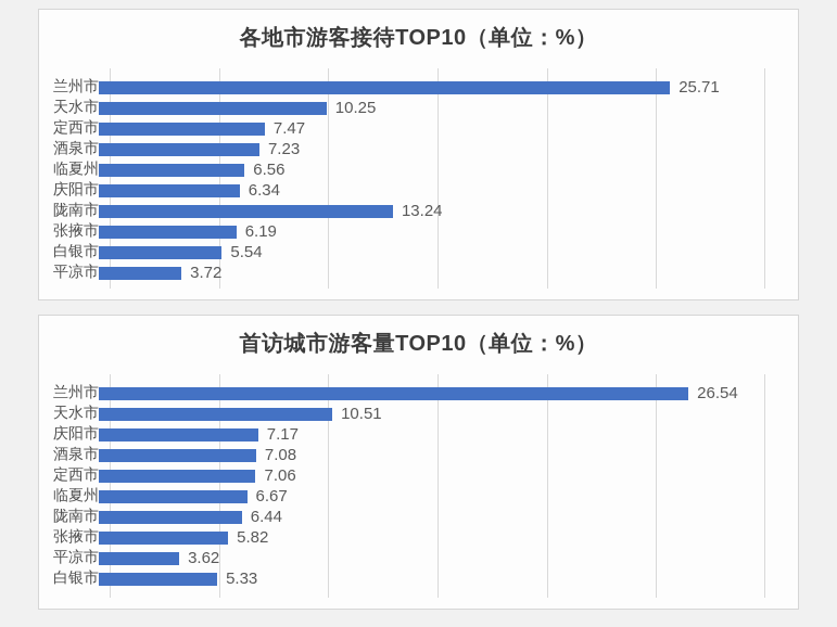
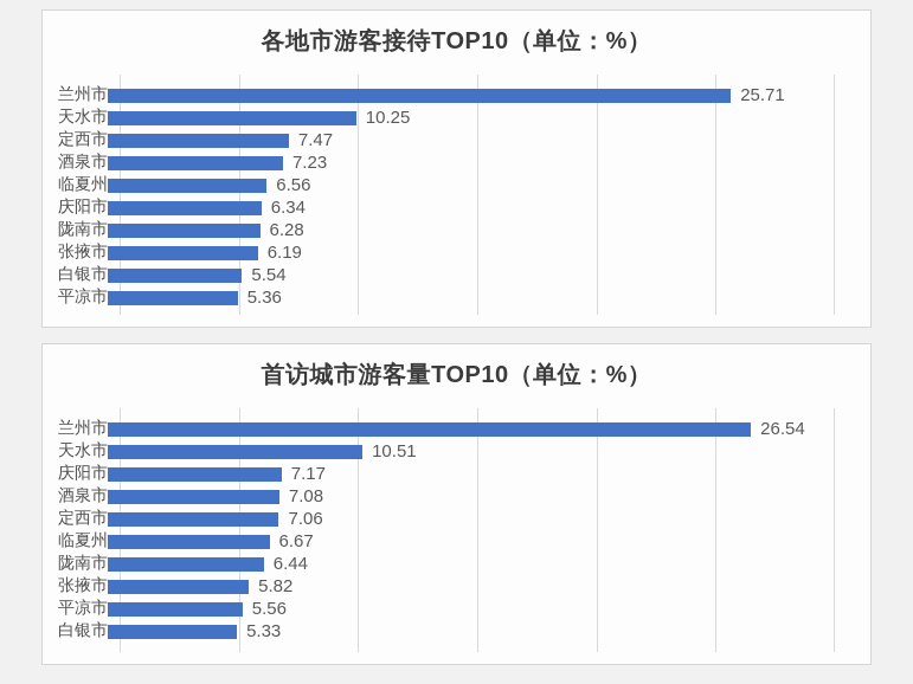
各地市游客接待TOP10（单位：%）/陇南市: 13.24 -> 6.28
各地市游客接待TOP10（单位：%）/平凉市: 3.72 -> 5.36
首访城市游客量TOP10（单位：%）/平凉市: 3.62 -> 5.56
